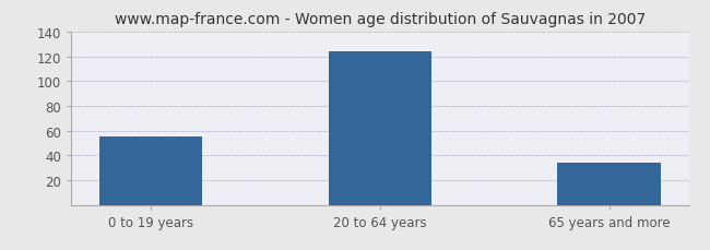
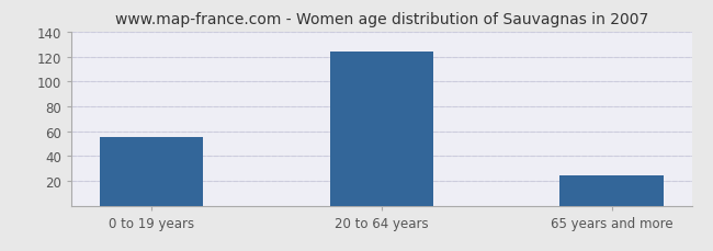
65 years and more: 34 -> 24
